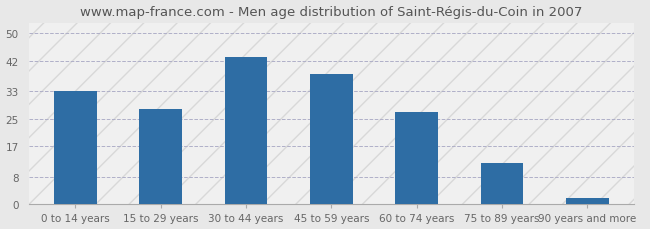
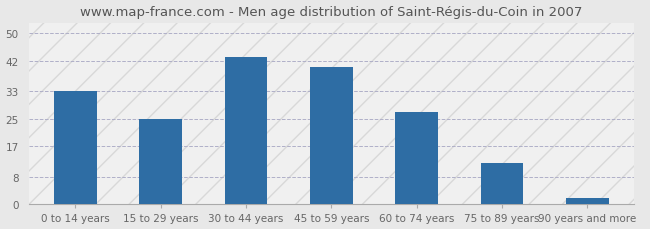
15 to 29 years: 28 -> 25
45 to 59 years: 38 -> 40
